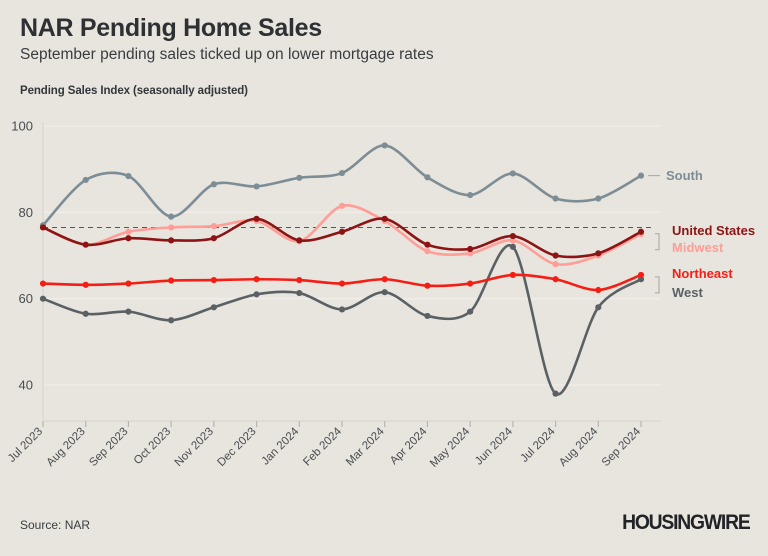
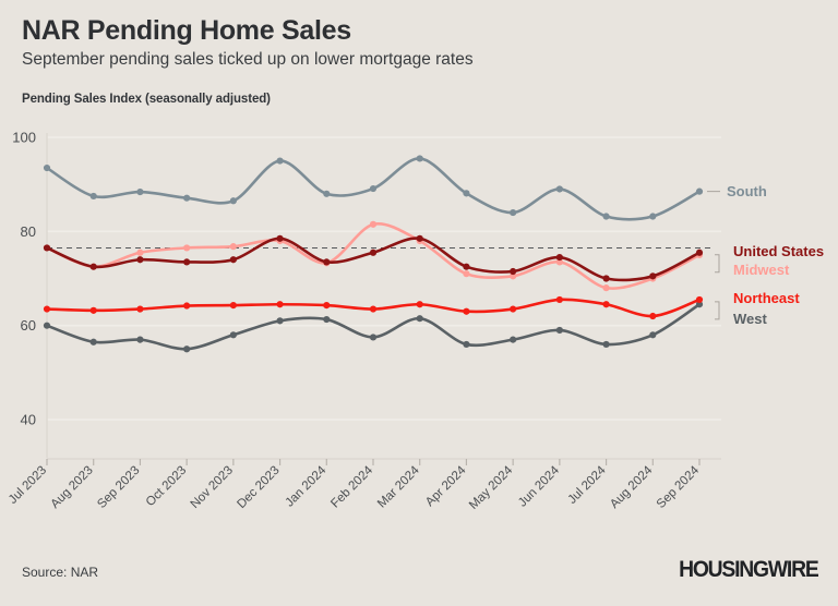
South/Jul 2023: 77 -> 94
South/Oct 2023: 79 -> 87
South/Dec 2023: 86 -> 95
West/Jun 2024: 72 -> 59
West/Jul 2024: 38 -> 56
